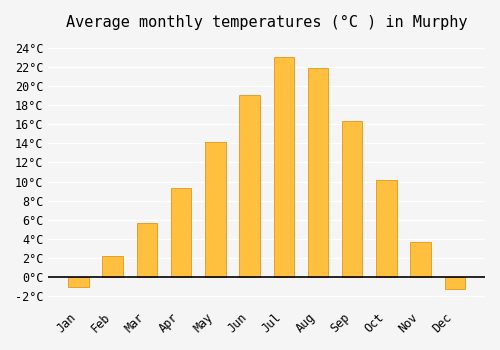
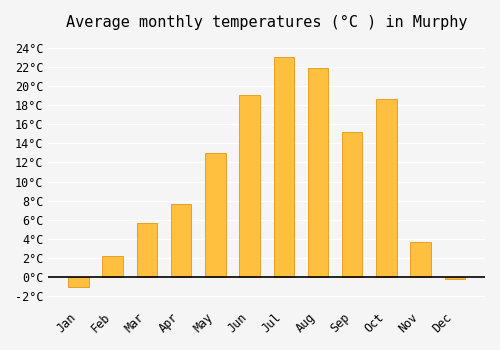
Apr: 9.3°C -> 7.6°C
May: 14.1°C -> 13.0°C
Sep: 16.3°C -> 15.2°C
Oct: 10.2°C -> 18.6°C
Dec: -1.2°C -> -0.2°C
